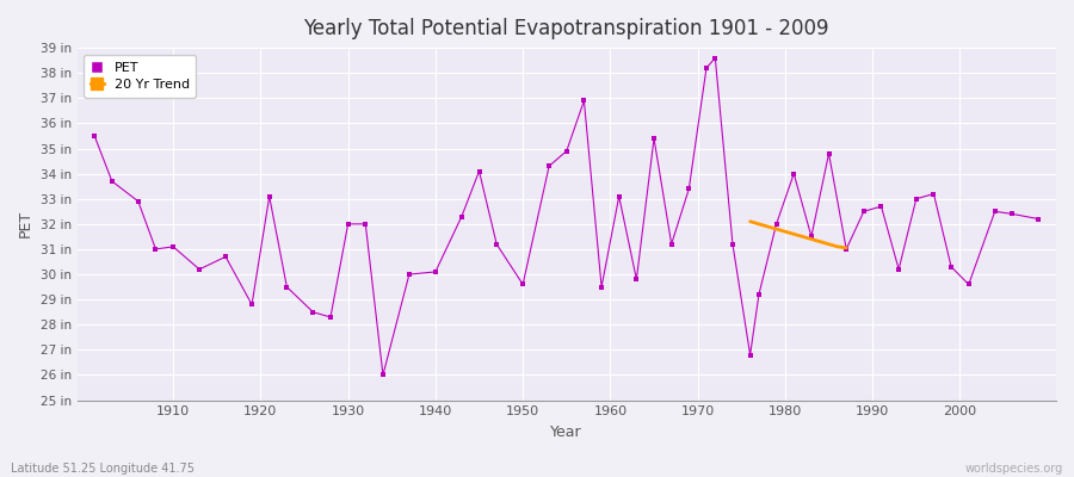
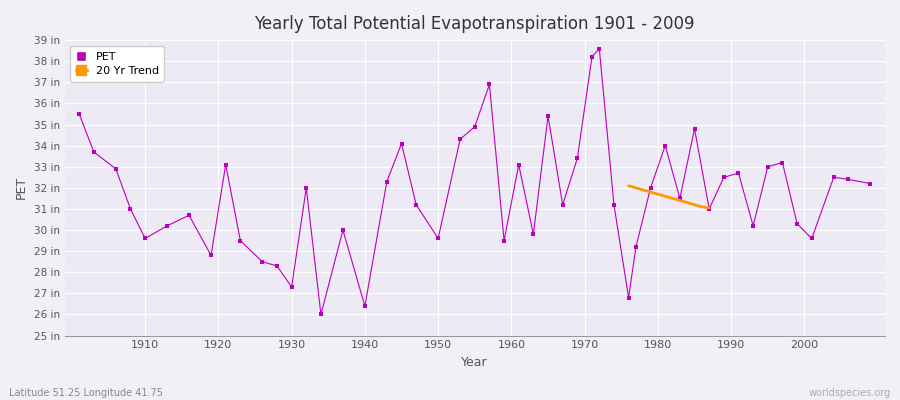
PET/1910: 31.1 in -> 29.6 in
PET/1930: 32.0 in -> 27.3 in
PET/1940: 30.1 in -> 26.4 in
